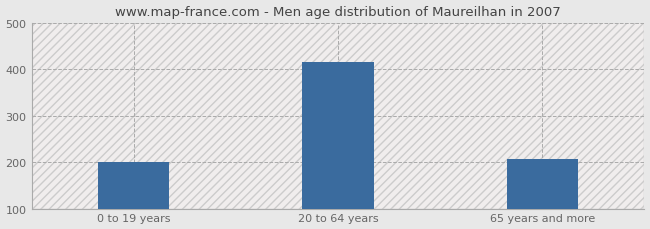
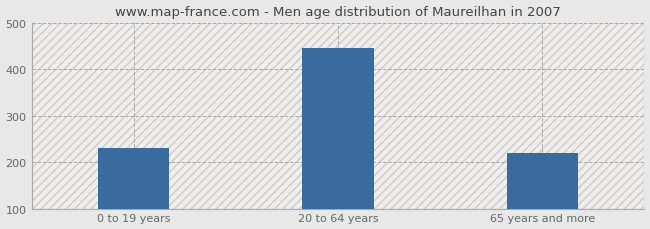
0 to 19 years: 200 -> 230
20 to 64 years: 415 -> 445
65 years and more: 207 -> 220
